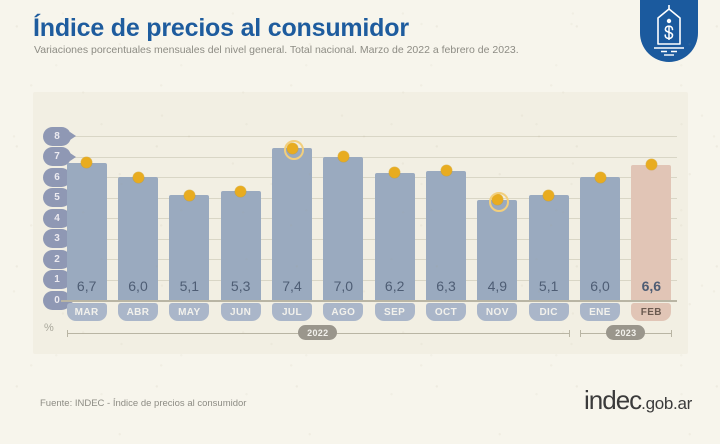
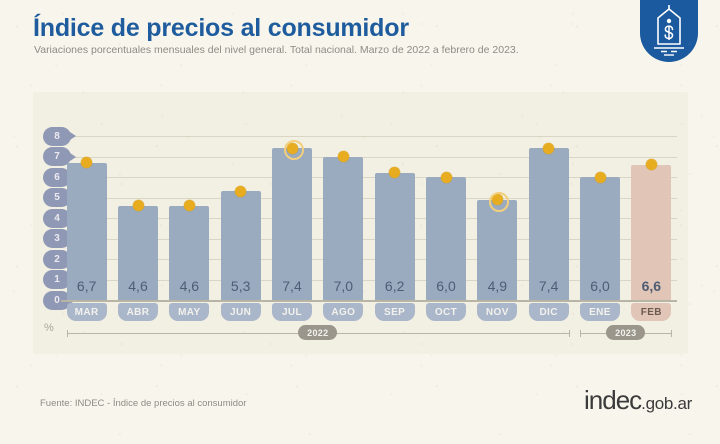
ABR: 6,0 -> 4,6
MAY: 5,1 -> 4,6
OCT: 6,3 -> 6,0
DIC: 5,1 -> 7,4
